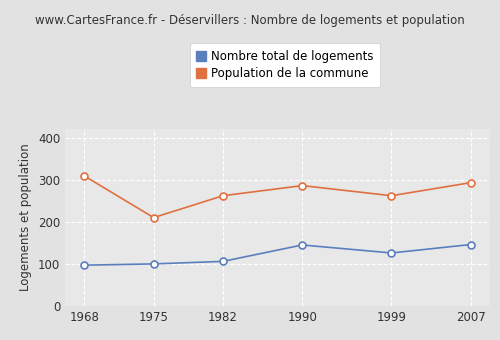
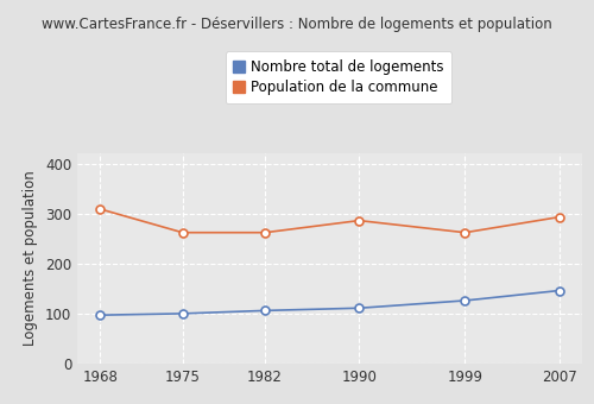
Population de la commune/1975: 210 -> 262
Nombre total de logements/1990: 145 -> 111
